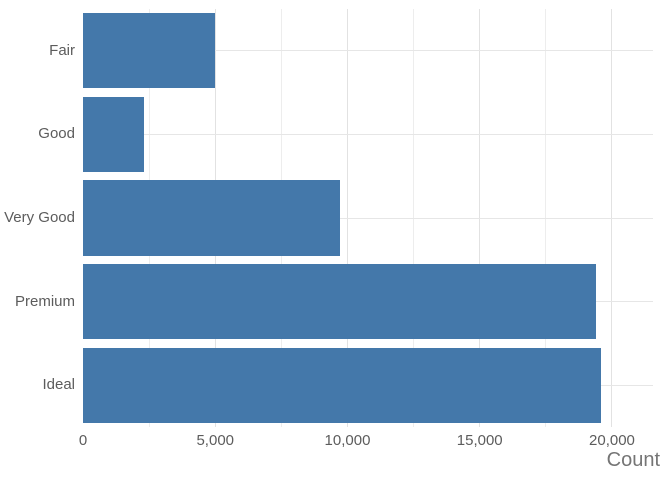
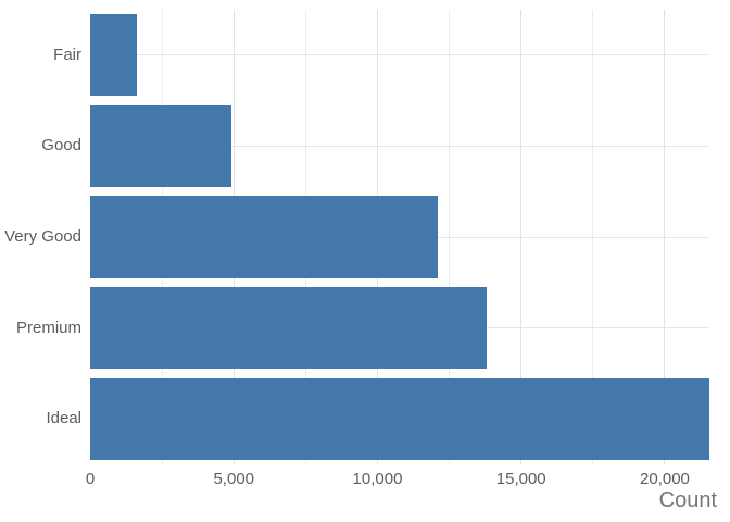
Fair: 5000 -> 1600
Good: 2300 -> 4900
Very Good: 9700 -> 12100
Premium: 19400 -> 13800
Ideal: 19600 -> 21600
